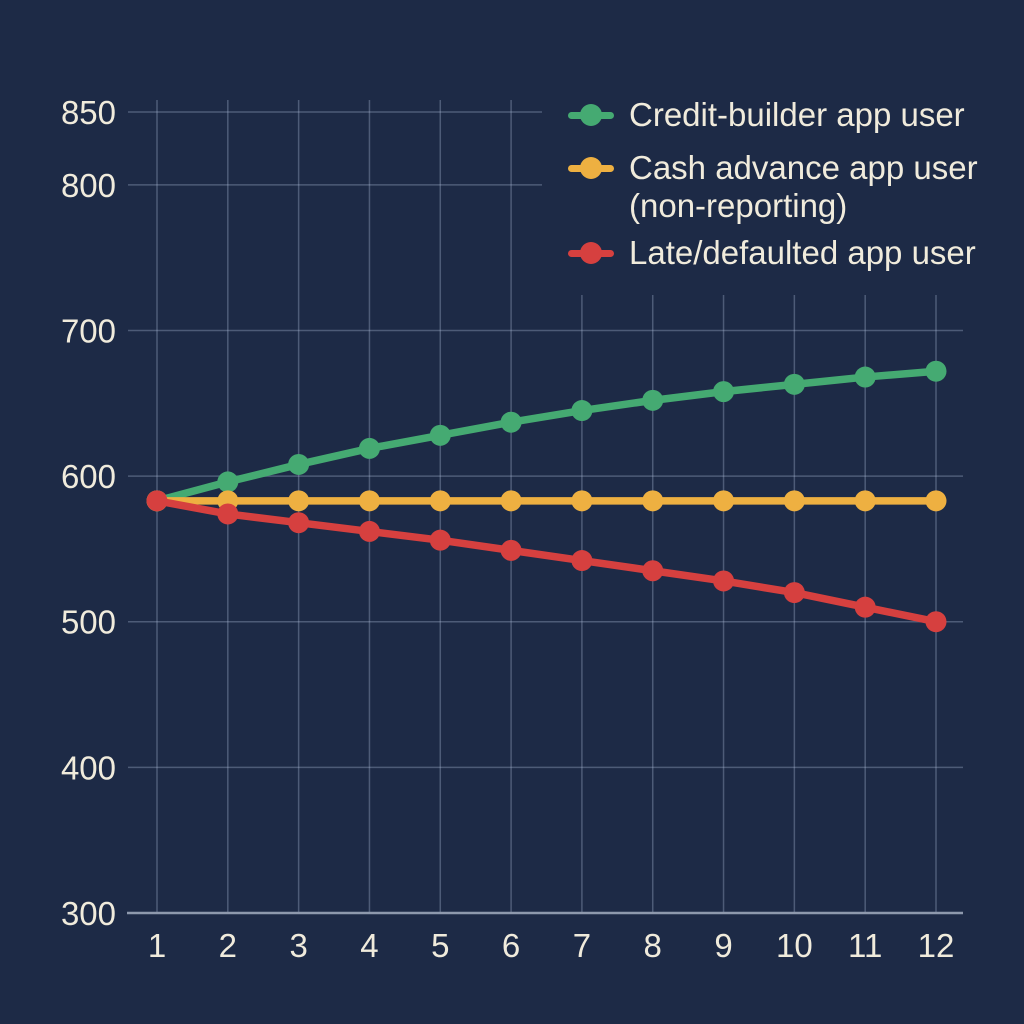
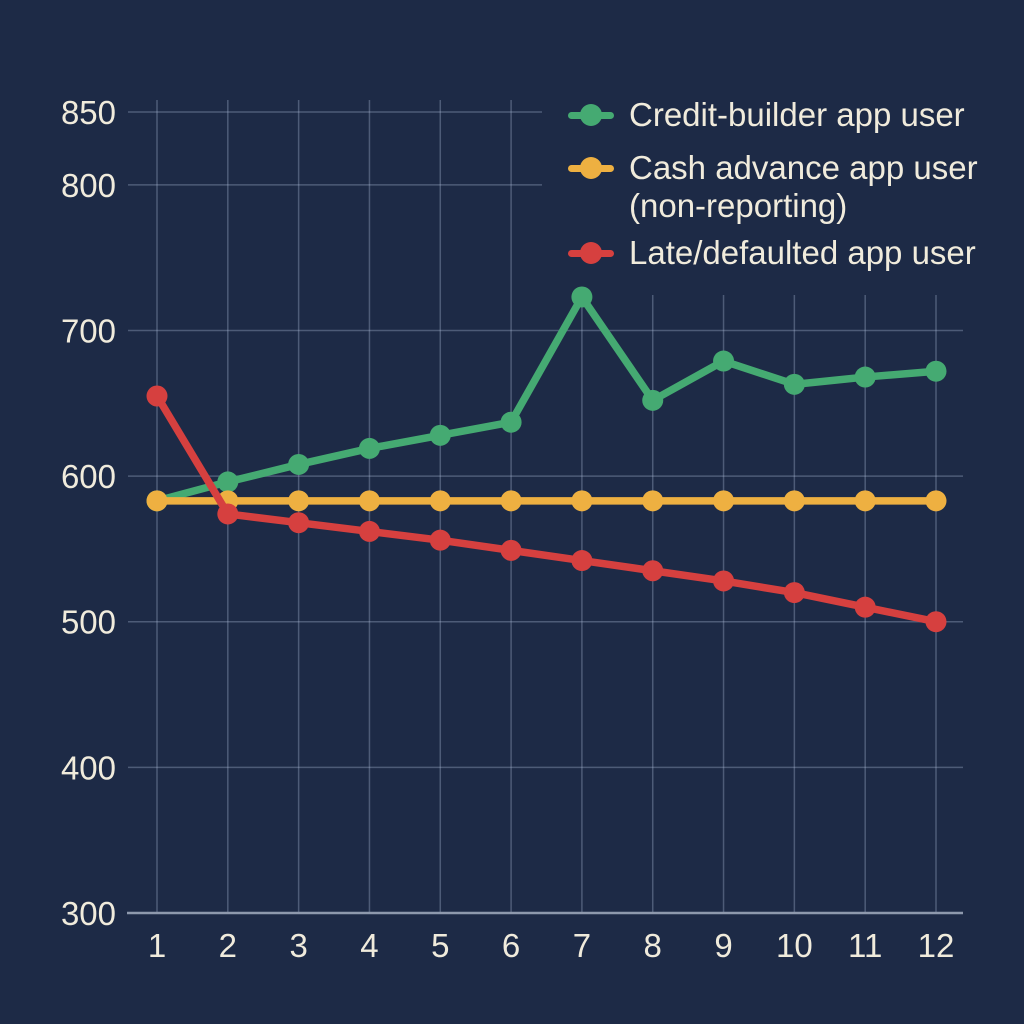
Late/defaulted app user/1: 583 -> 655
Credit-builder app user/7: 645 -> 723
Credit-builder app user/9: 658 -> 679
